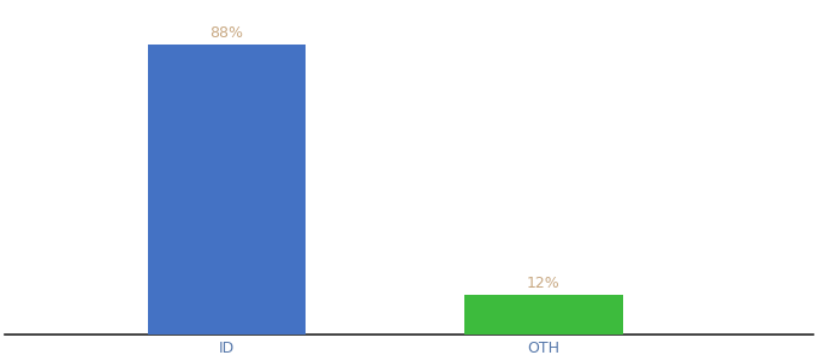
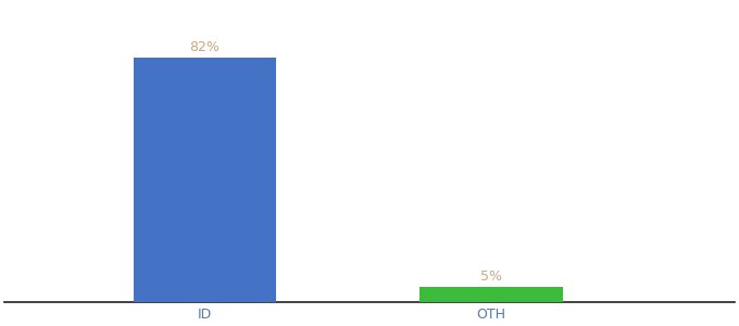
ID: 88% -> 82%
OTH: 12% -> 5%
